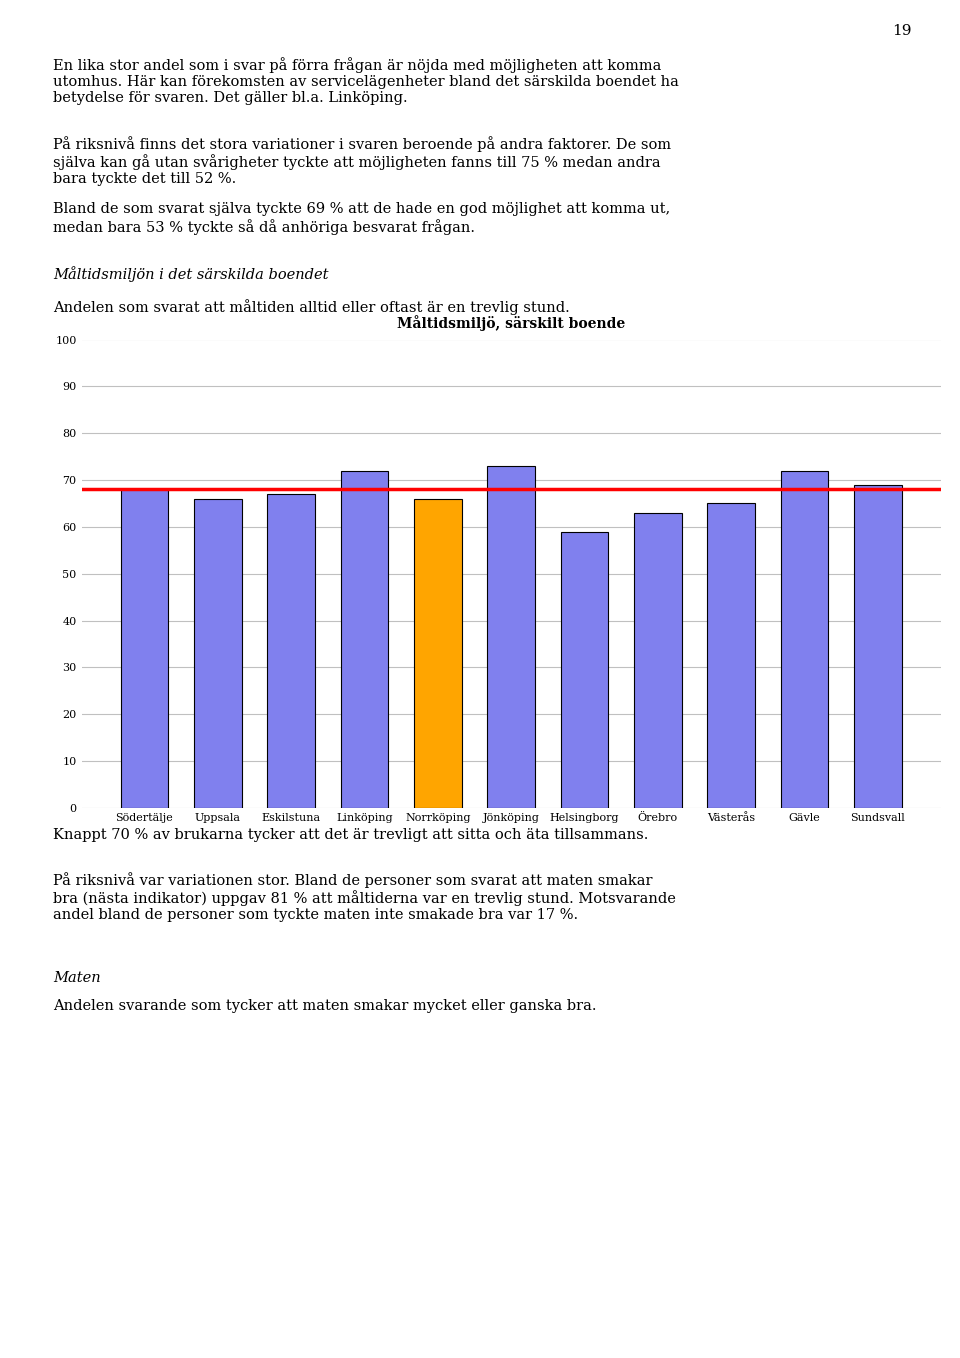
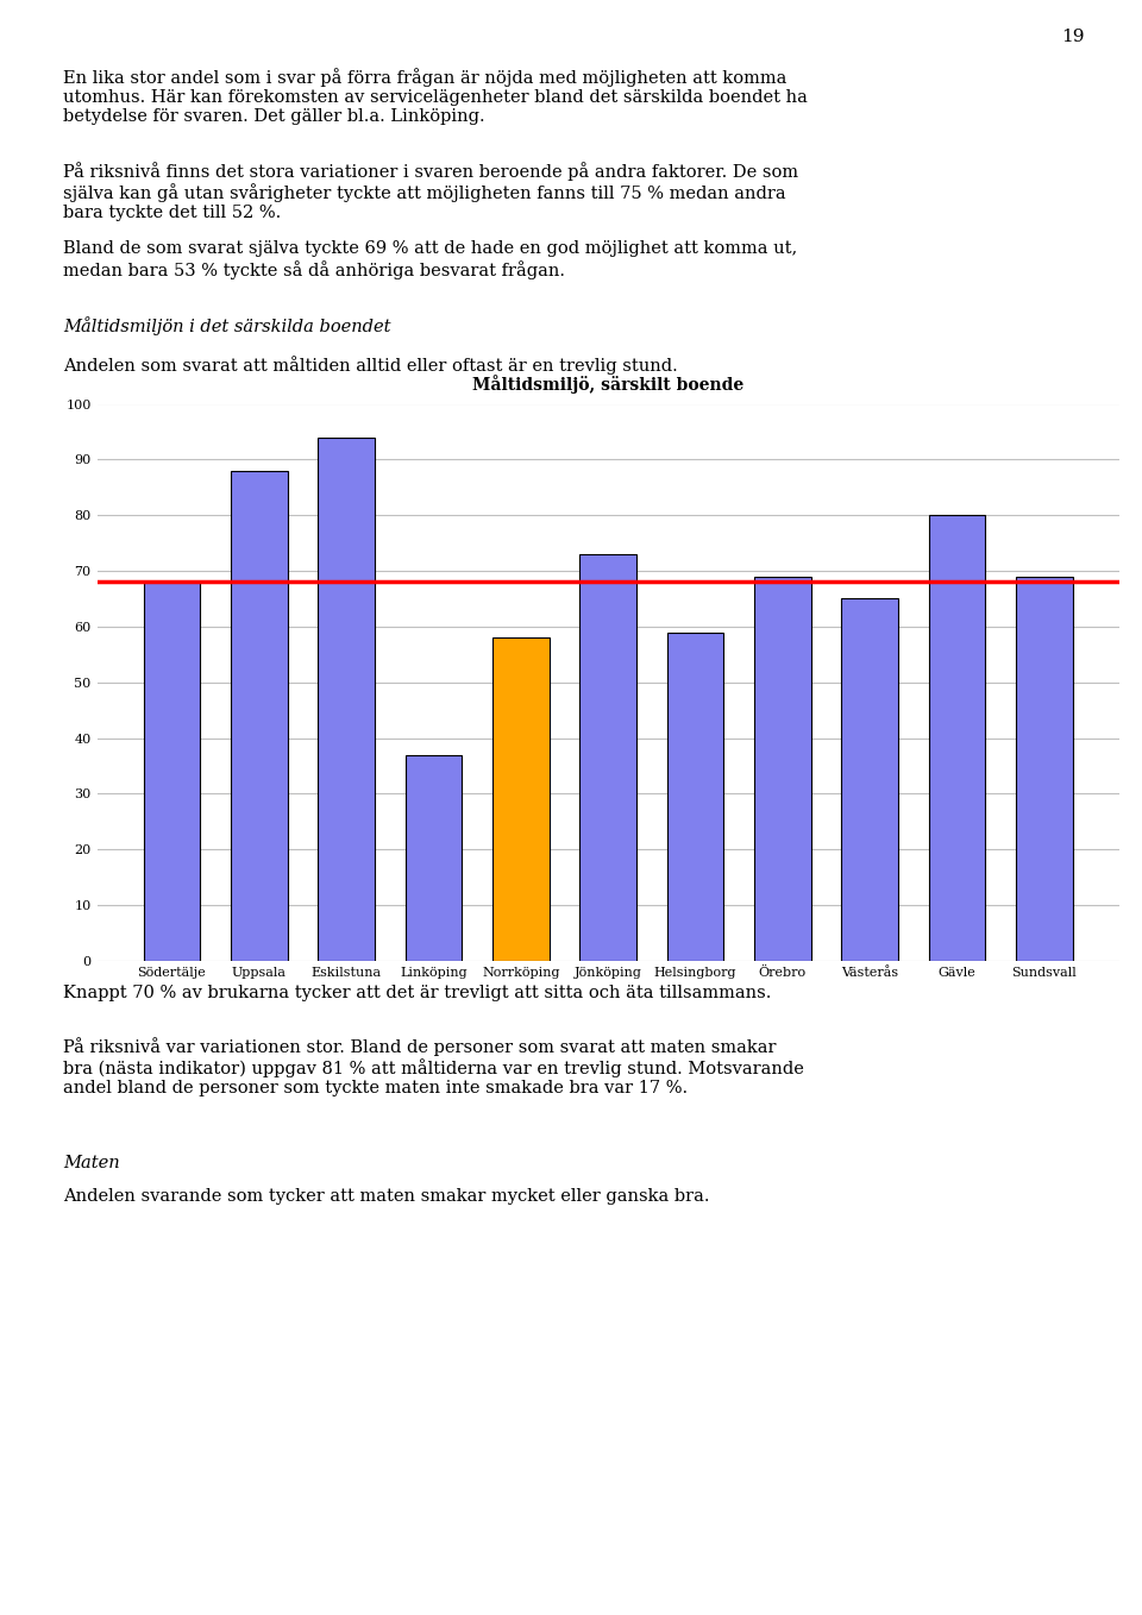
Uppsala: 66 -> 88
Eskilstuna: 67 -> 94
Linköping: 72 -> 37
Norrköping: 66 -> 58
Örebro: 63 -> 69
Gävle: 72 -> 80
